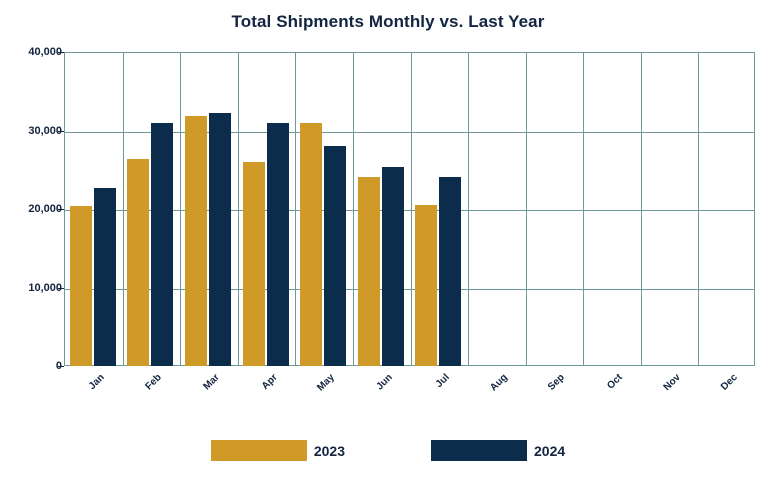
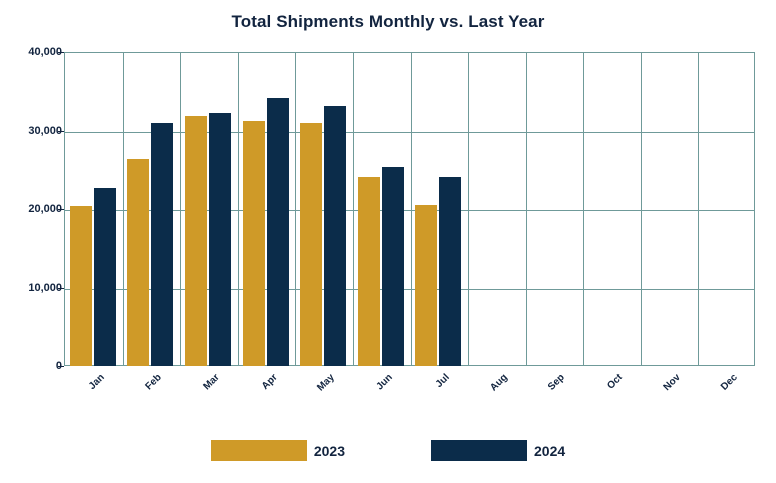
2023/Apr: 26000 -> 31000
2024/Apr: 31000 -> 34000
2024/May: 28000 -> 33000
